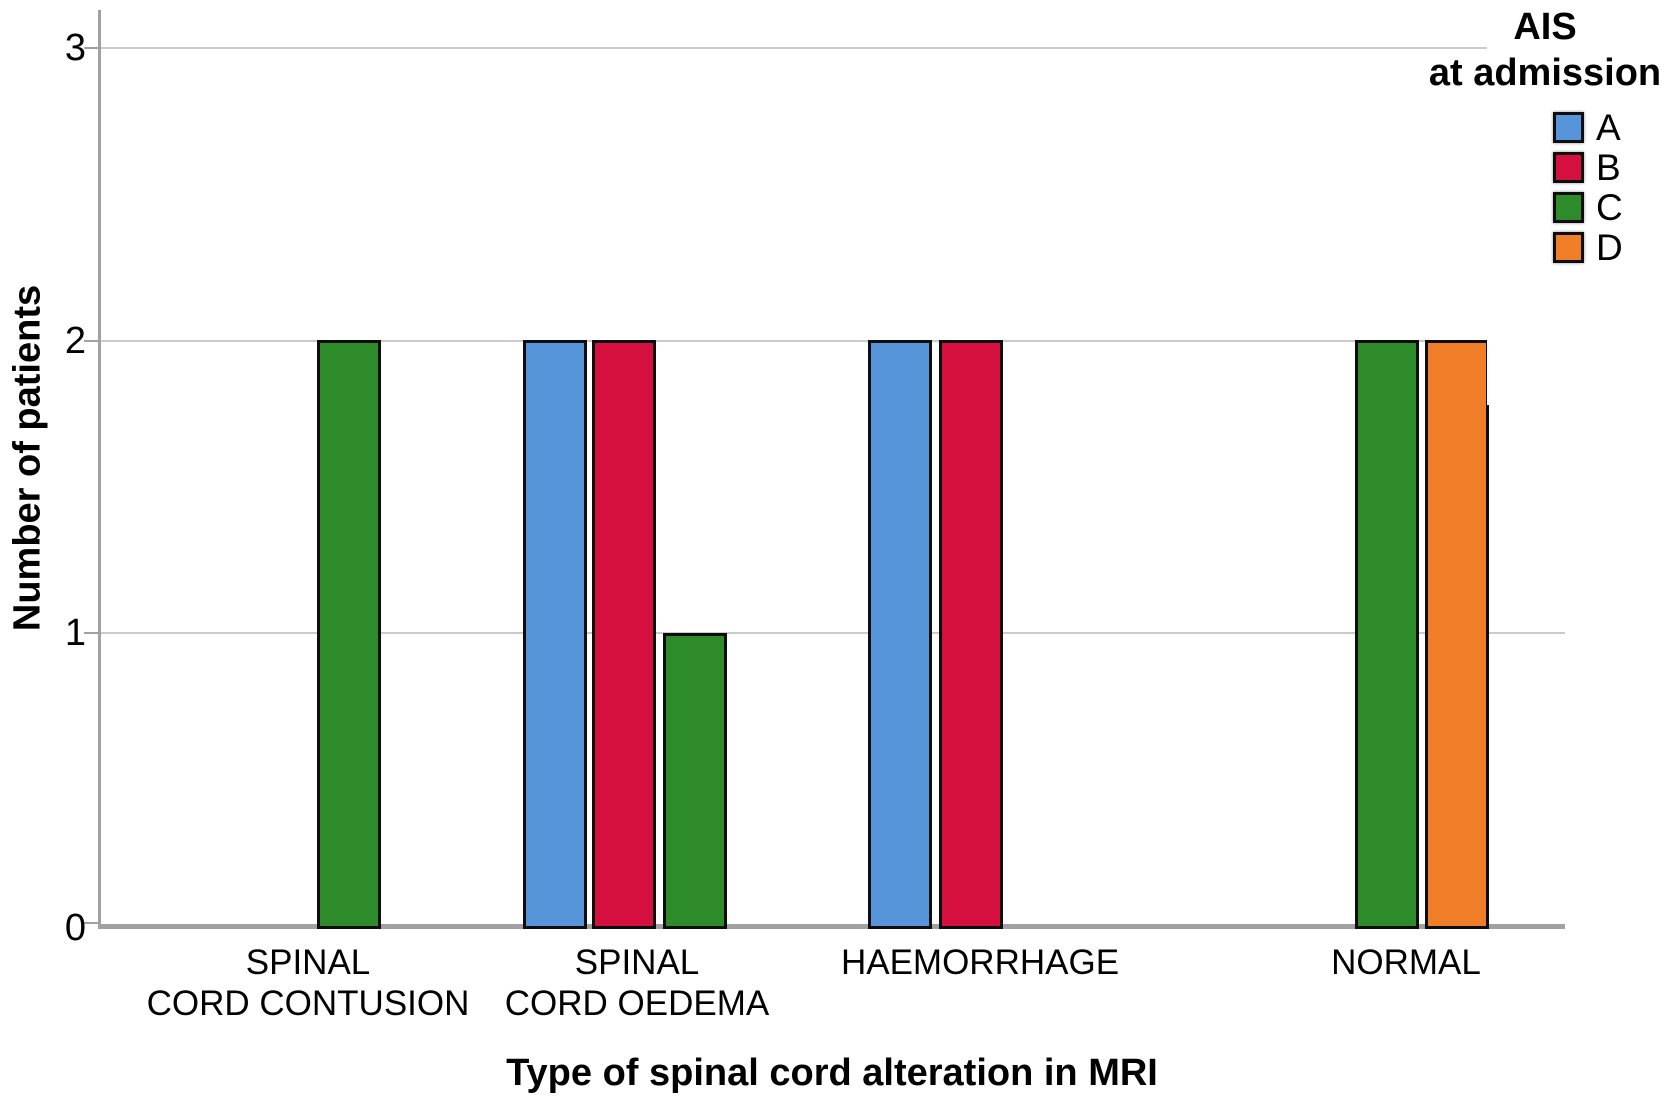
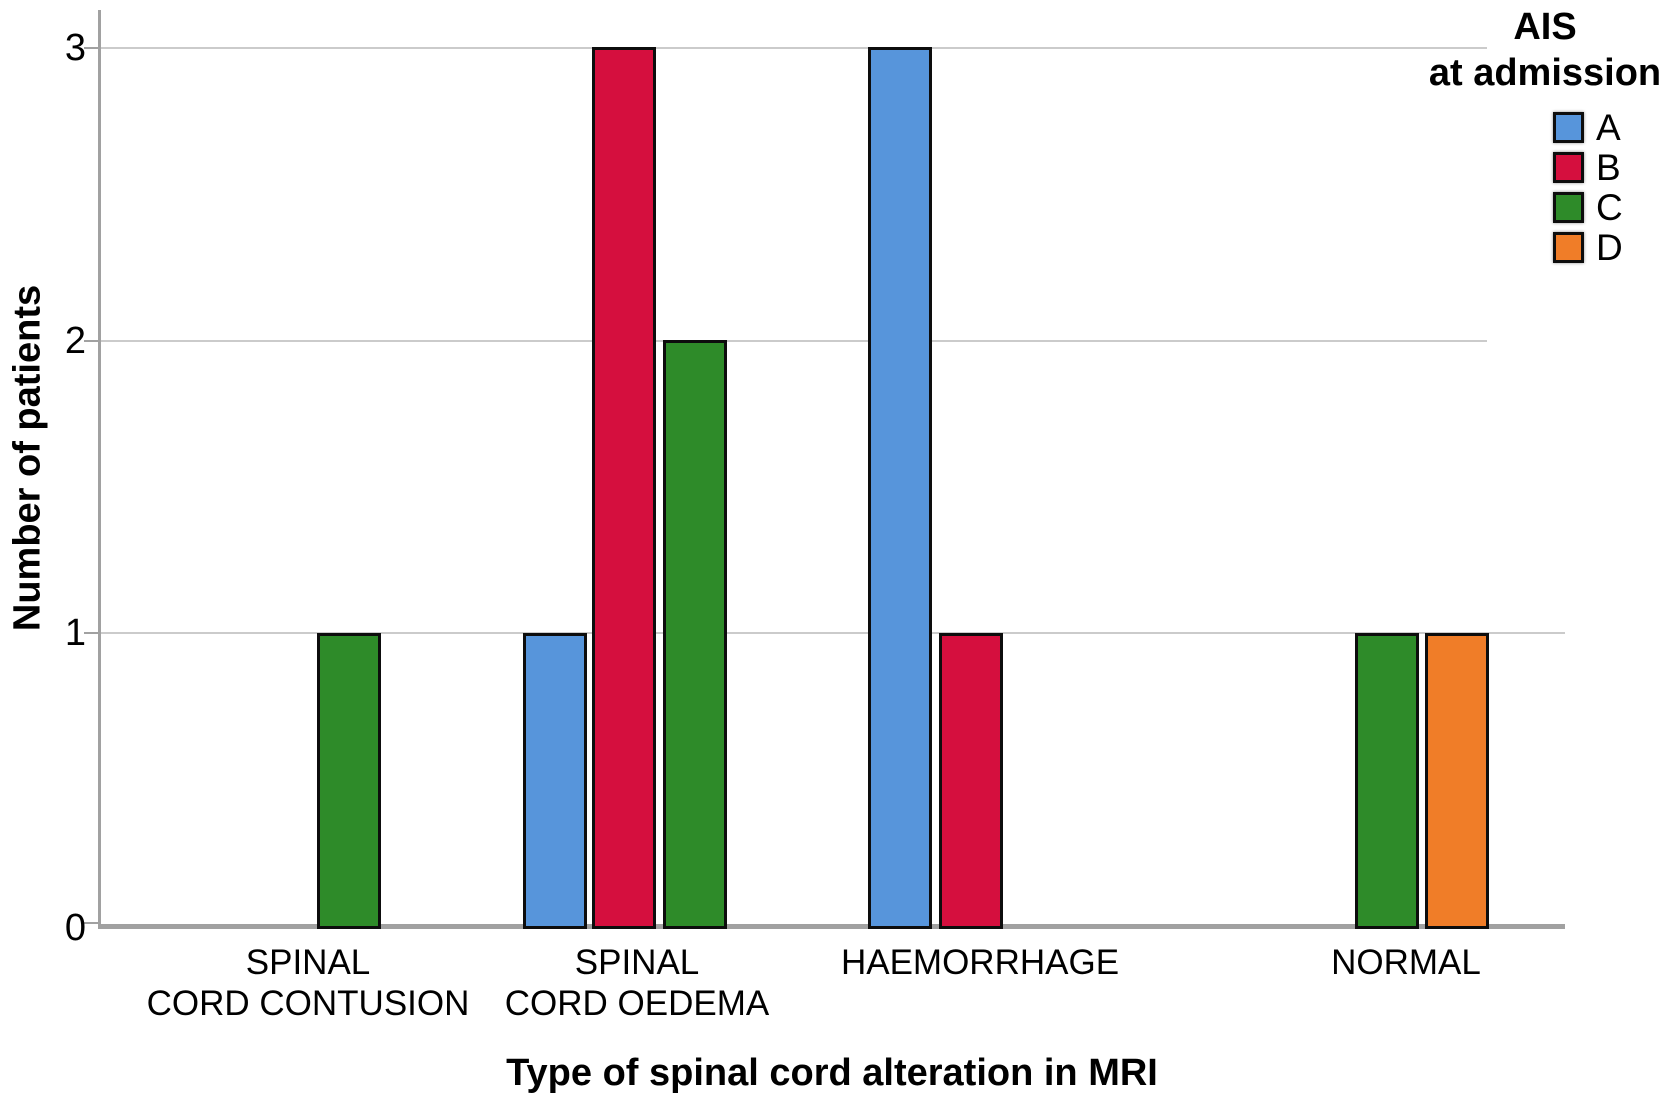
C/SPINAL CORD CONTUSION: 2 -> 1
A/SPINAL CORD OEDEMA: 2 -> 1
B/SPINAL CORD OEDEMA: 2 -> 3
C/SPINAL CORD OEDEMA: 1 -> 2
A/HAEMORRHAGE: 2 -> 3
B/HAEMORRHAGE: 2 -> 1
C/NORMAL: 2 -> 1
D/NORMAL: 2 -> 1
